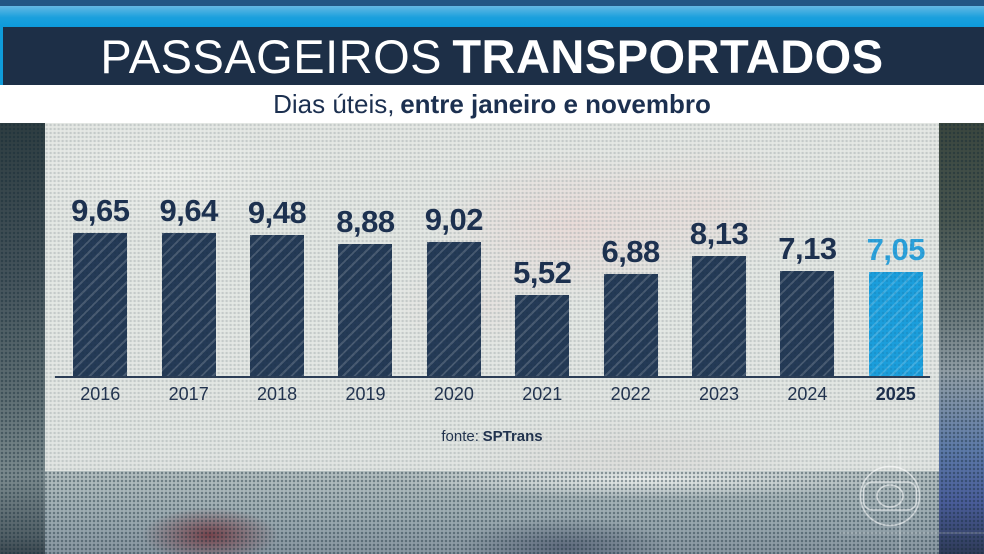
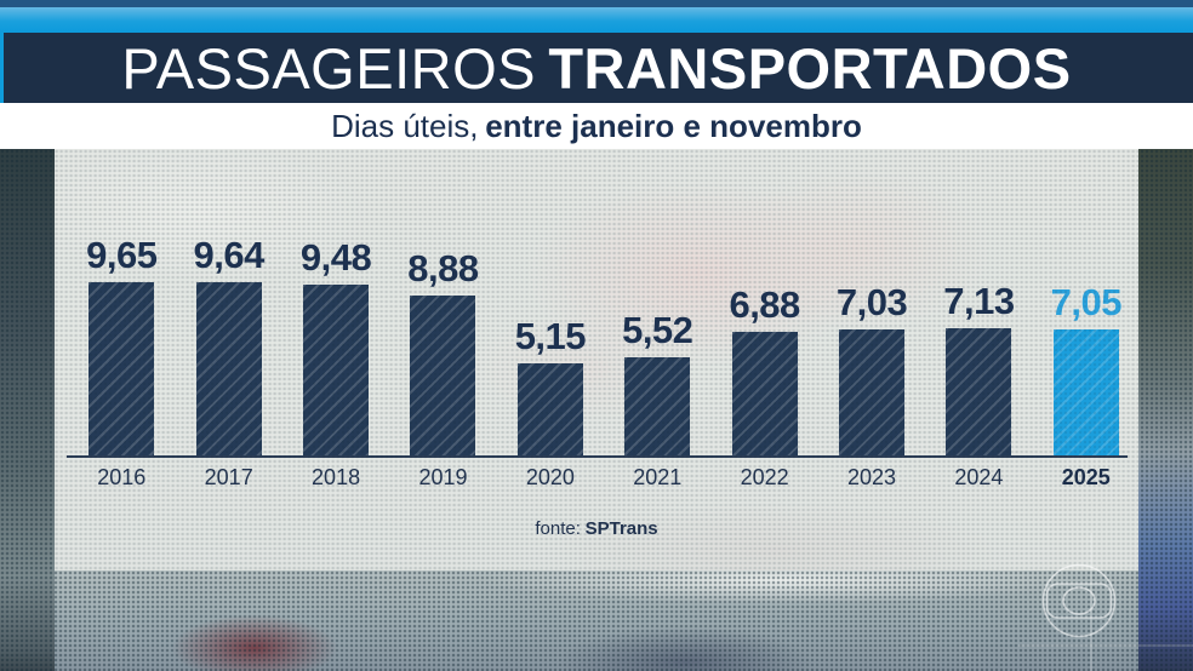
2020: 9,02 -> 5,15
2023: 8,13 -> 7,03
